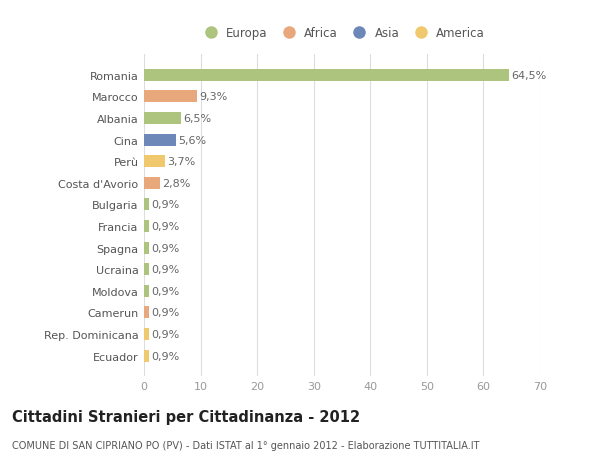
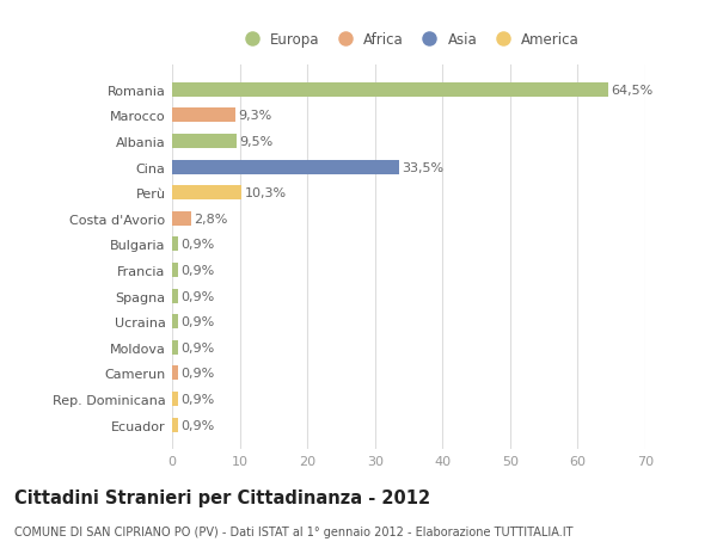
Albania: 6,5% -> 9,5%
Cina: 5,6% -> 33,5%
Perù: 3,7% -> 10,3%
